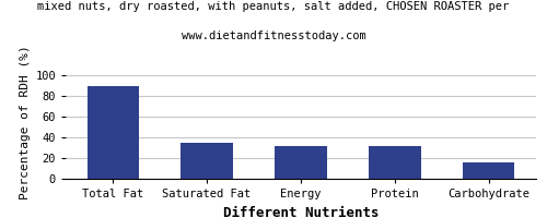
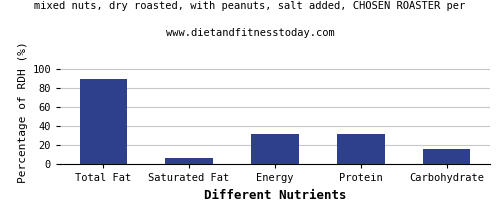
Saturated Fat: 35 -> 6
